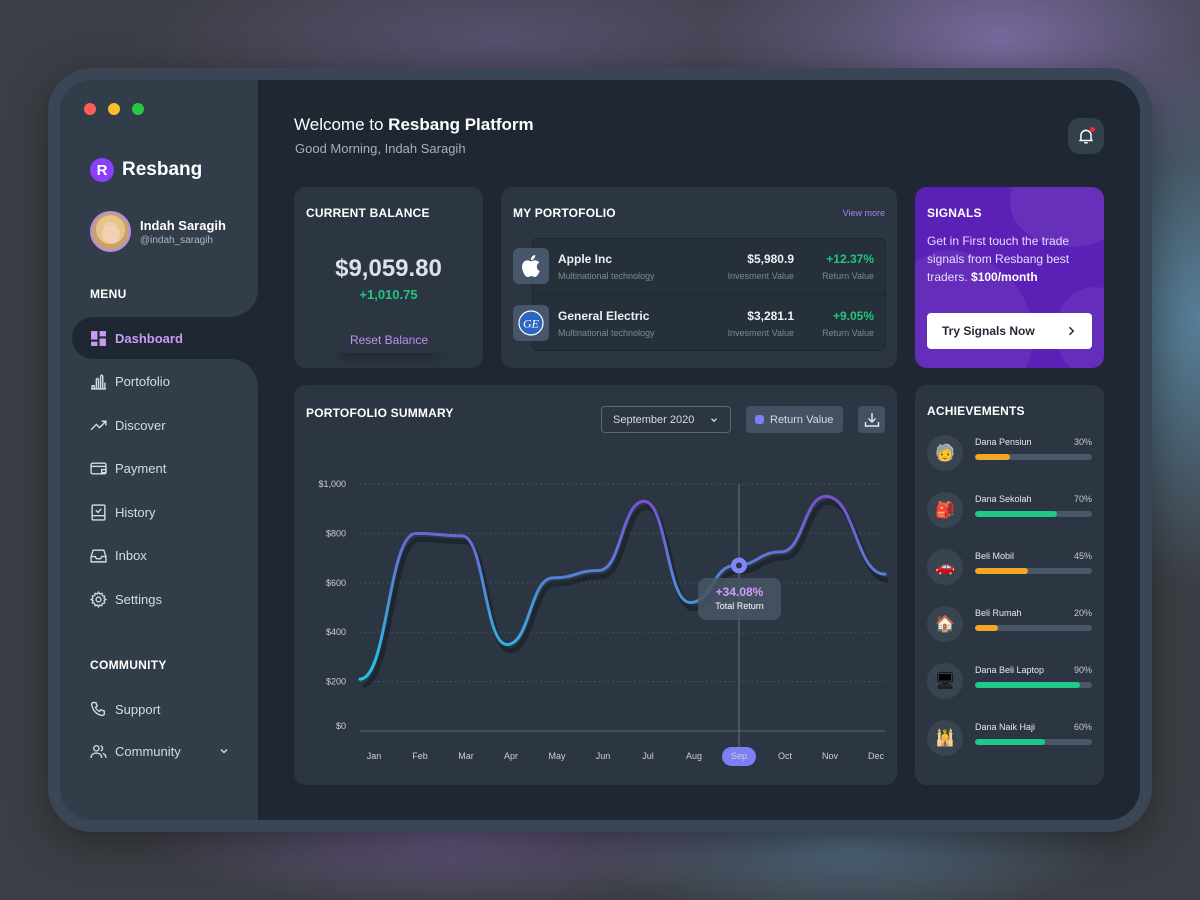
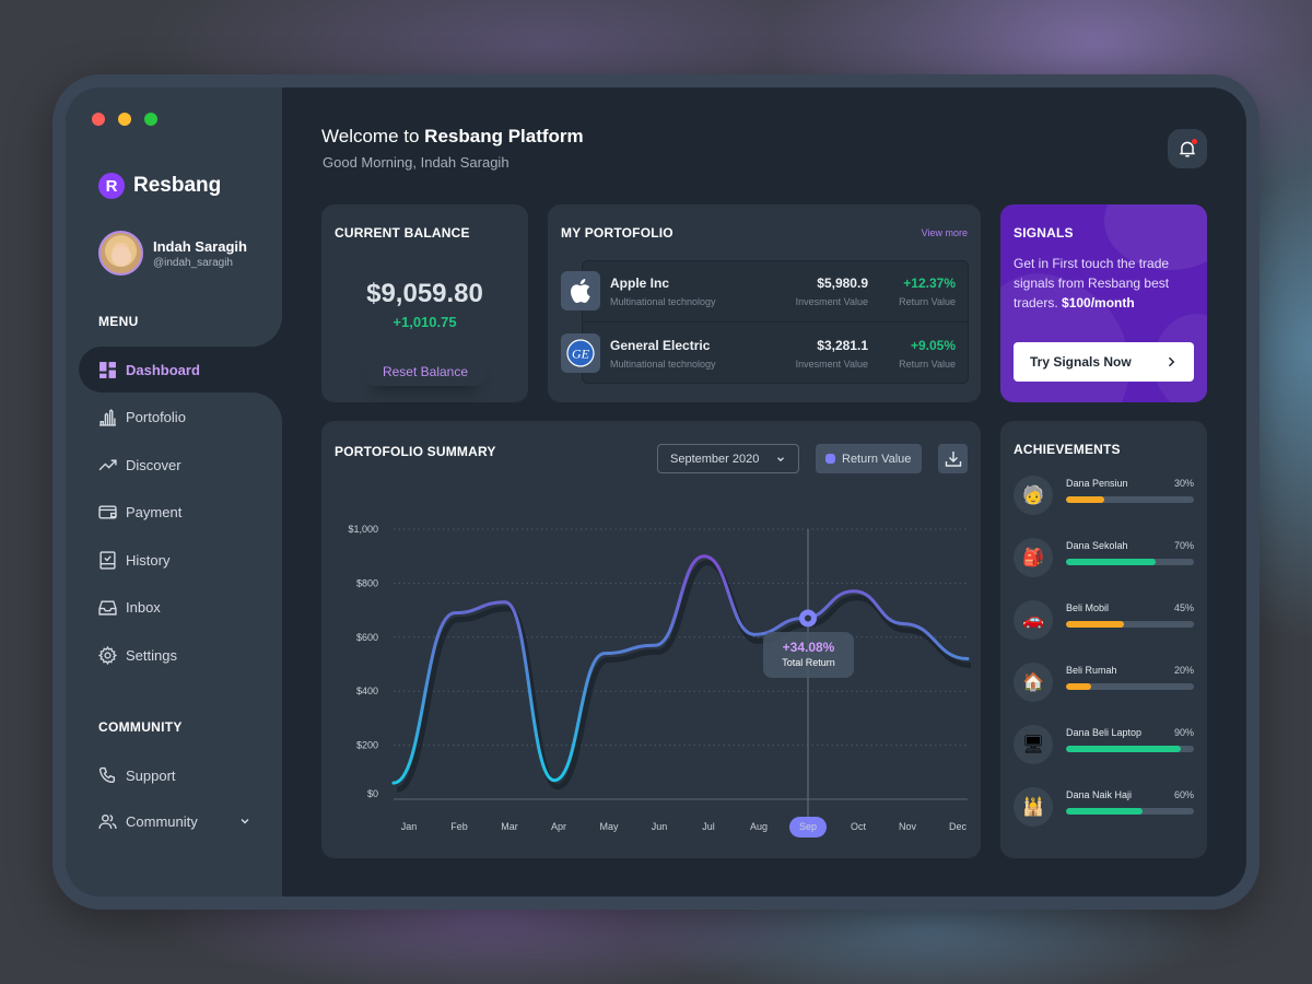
Jan: $210 -> $60
Feb: $800 -> $690
Mar: $790 -> $730
Apr: $350 -> $70
May: $620 -> $540
Jun: $650 -> $570
Jul: $930 -> $900
Aug: $520 -> $610
Oct: $720 -> $770
Nov: $950 -> $650
Dec: $640 -> $520
